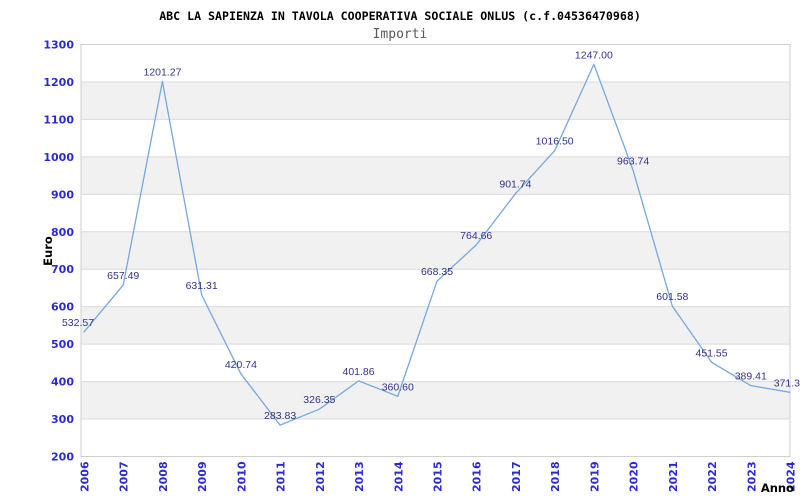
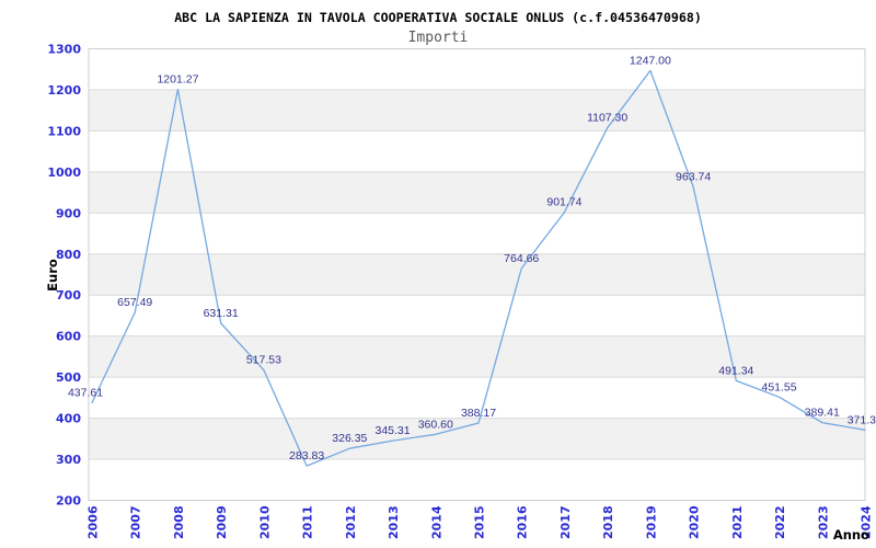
2006: 532.57 -> 437.61
2010: 420.74 -> 517.53
2013: 401.86 -> 345.31
2015: 668.35 -> 388.17
2018: 1016.50 -> 1107.30
2021: 601.58 -> 491.34
